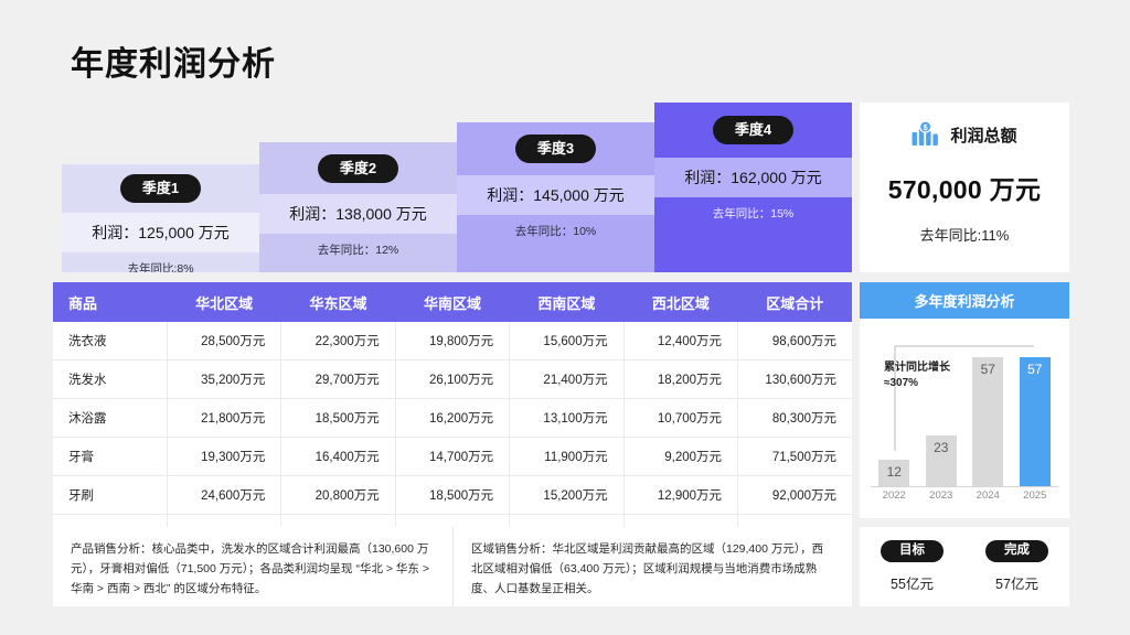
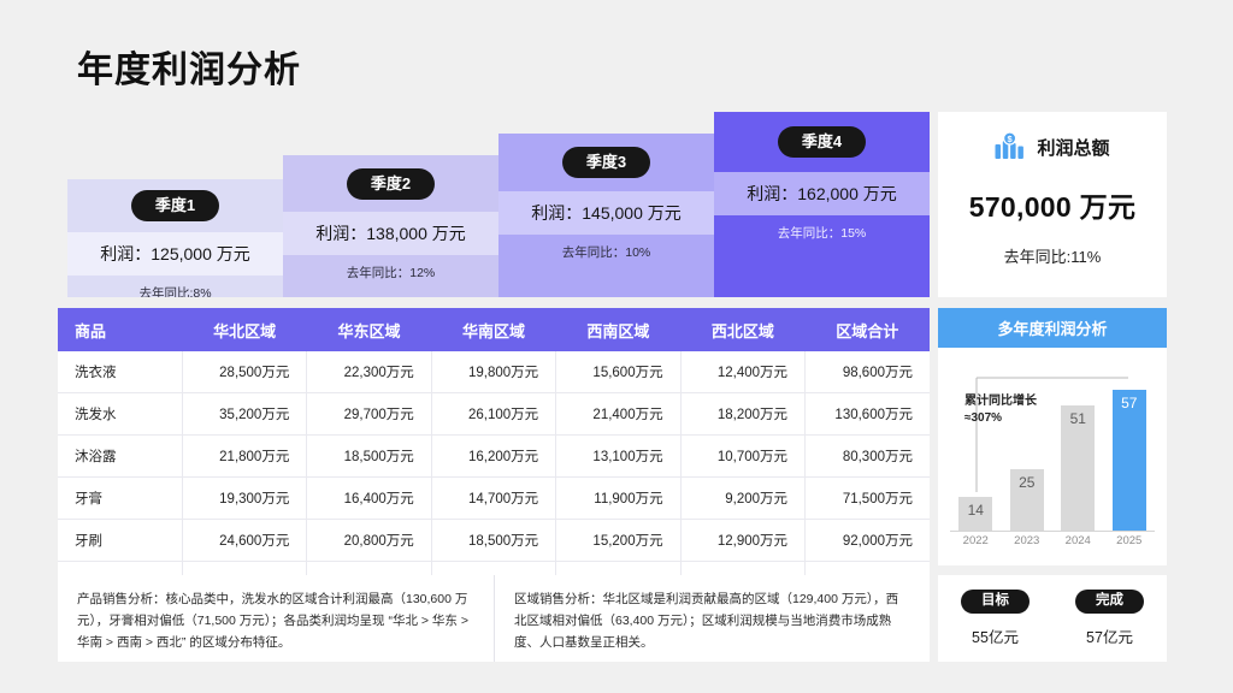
2022: 12 -> 14
2023: 23 -> 25
2024: 57 -> 51
